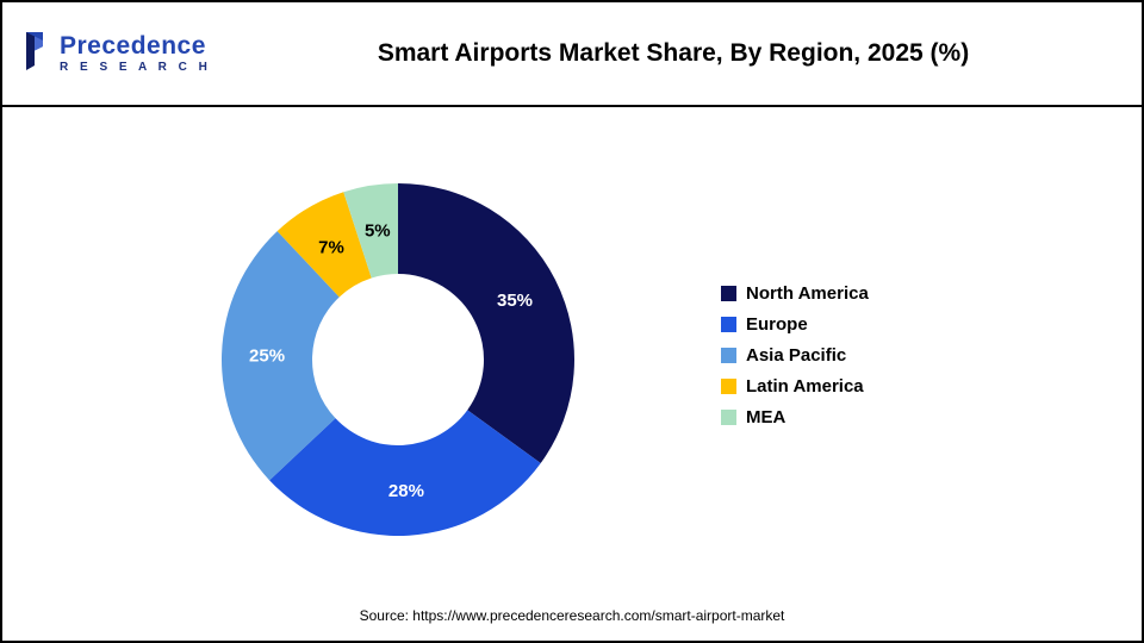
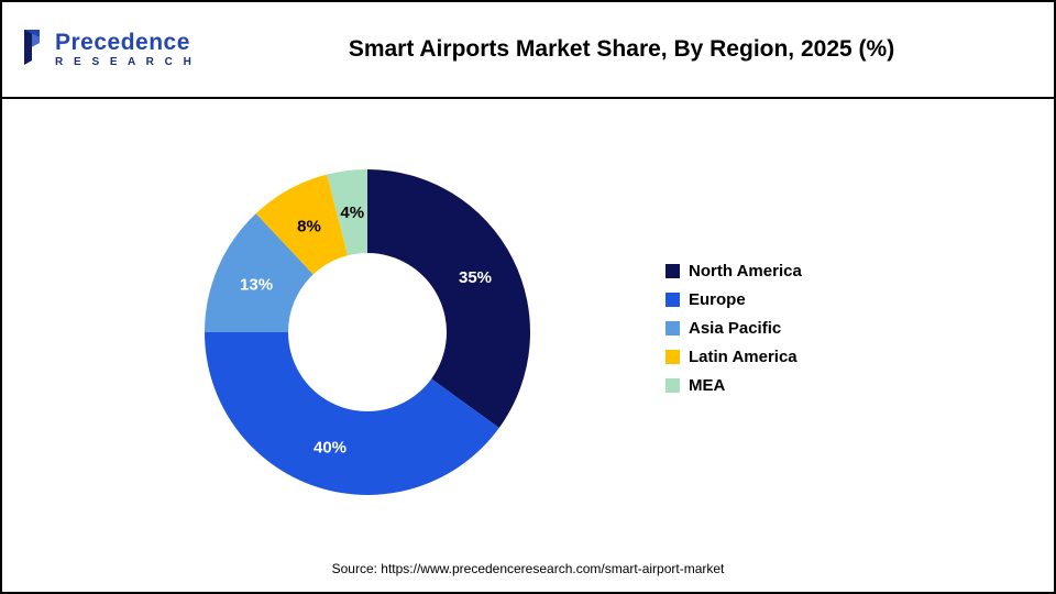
Europe: 28% -> 40%
Asia Pacific: 25% -> 13%
Latin America: 7% -> 8%
MEA: 5% -> 4%
